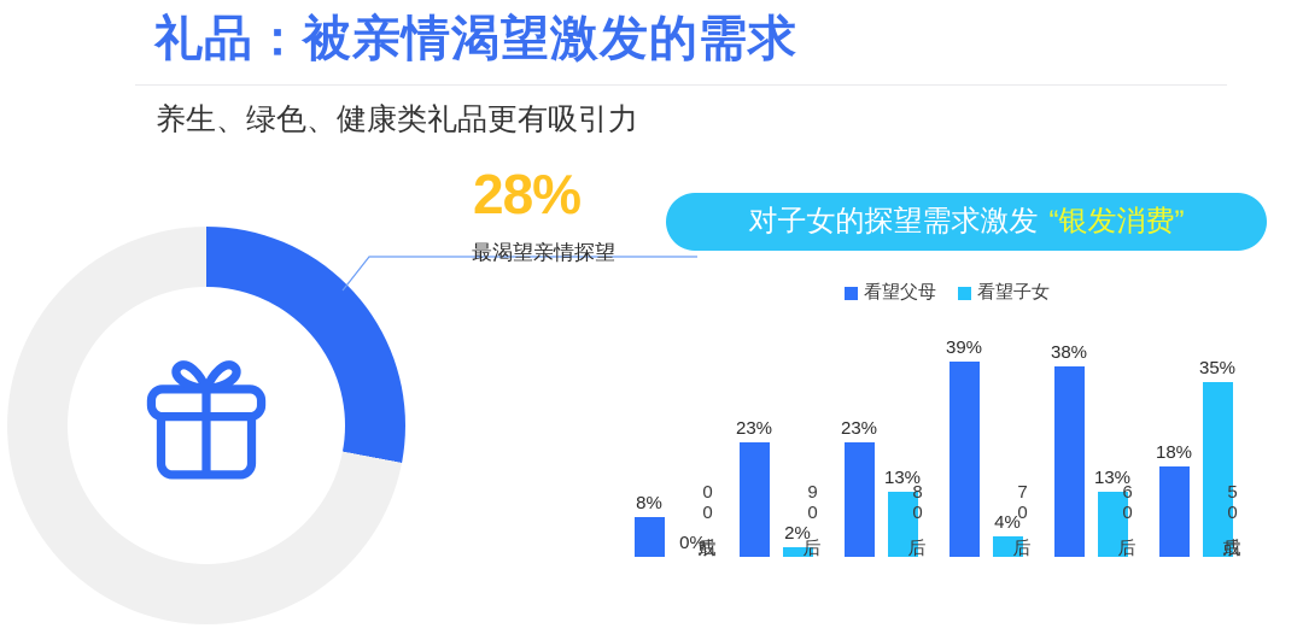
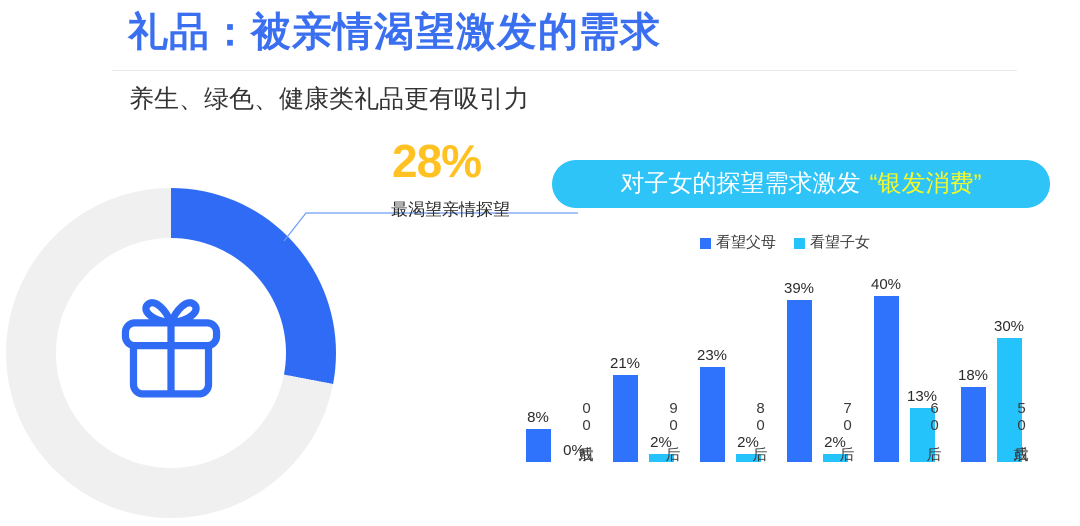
看望父母/90后: 23% -> 21%
看望子女/80后: 13% -> 2%
看望子女/70后: 4% -> 2%
看望父母/60后: 38% -> 40%
看望子女/50后或: 35% -> 30%
